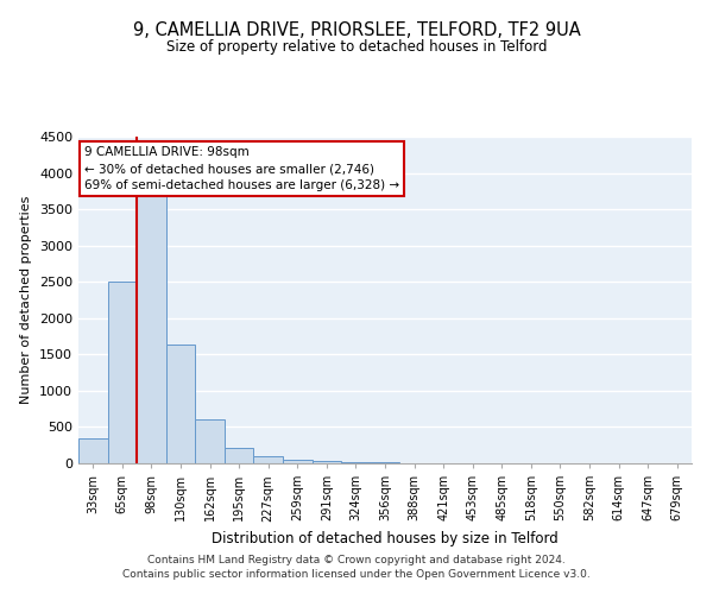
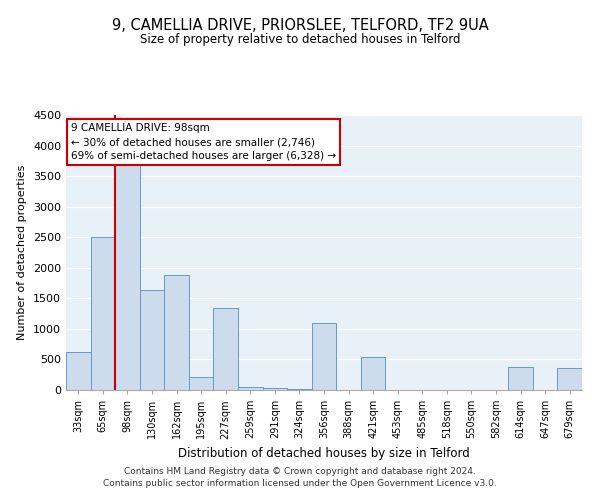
33sqm: 350 -> 620
162sqm: 600 -> 1880
227sqm: 100 -> 1340
356sqm: 10 -> 1100
421sqm: 0 -> 540
614sqm: 0 -> 380
679sqm: 0 -> 360
